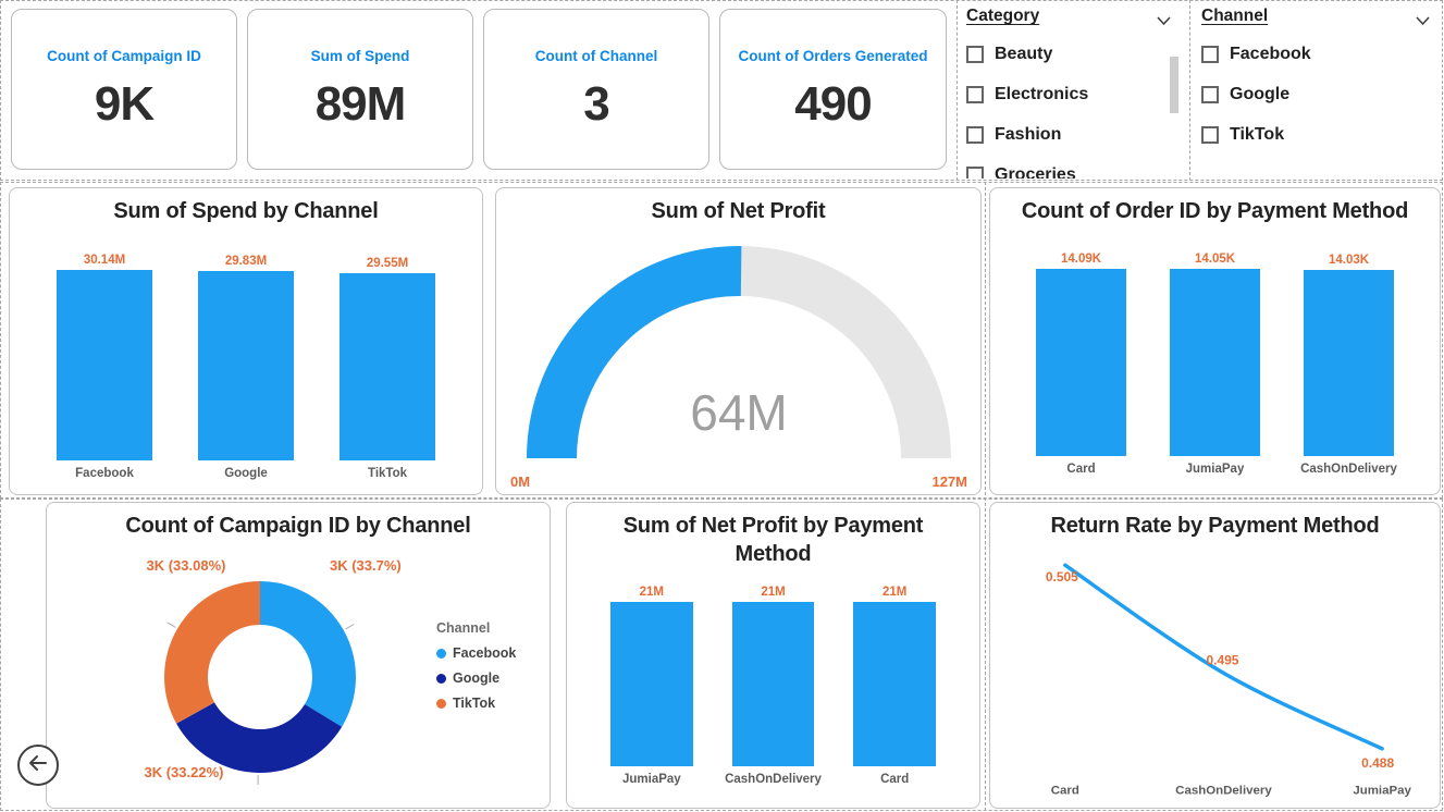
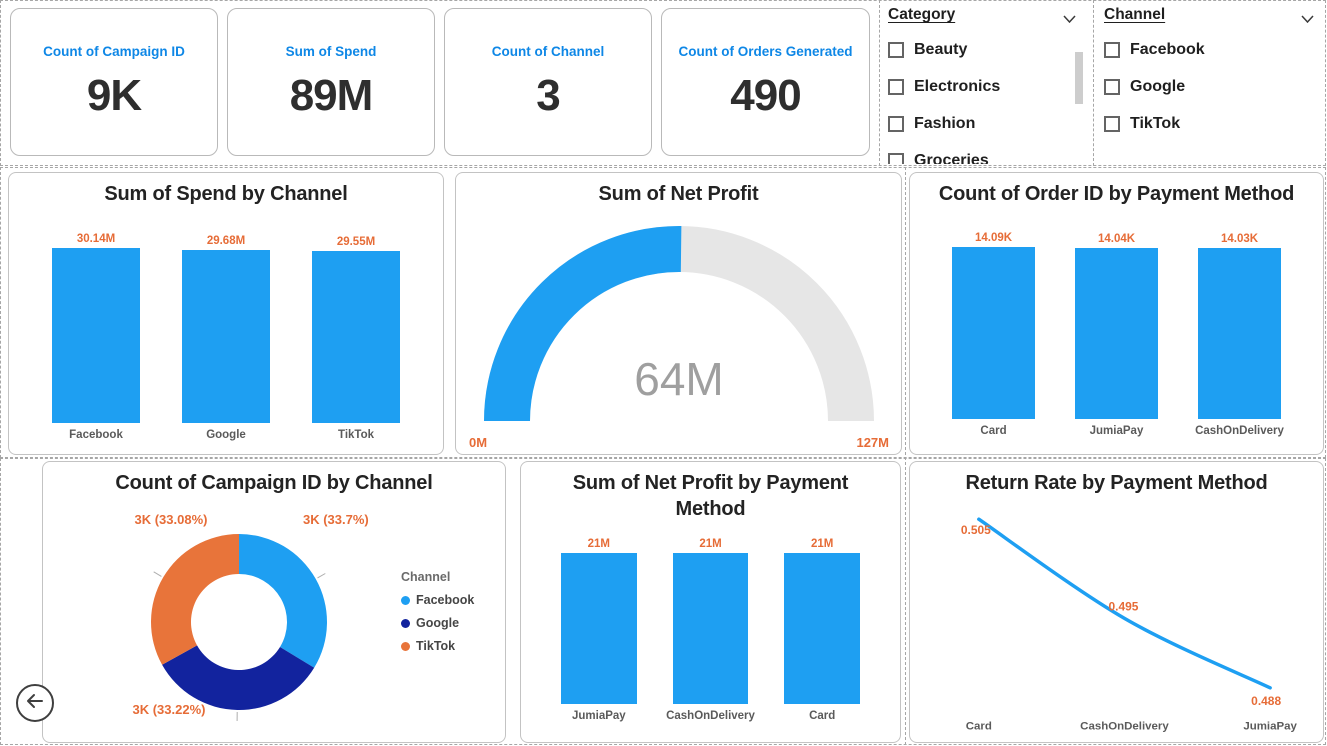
Sum of Spend by Channel/Google: 29.83M -> 29.68M
Count of Order ID by Payment Method/JumiaPay: 14.05K -> 14.04K
